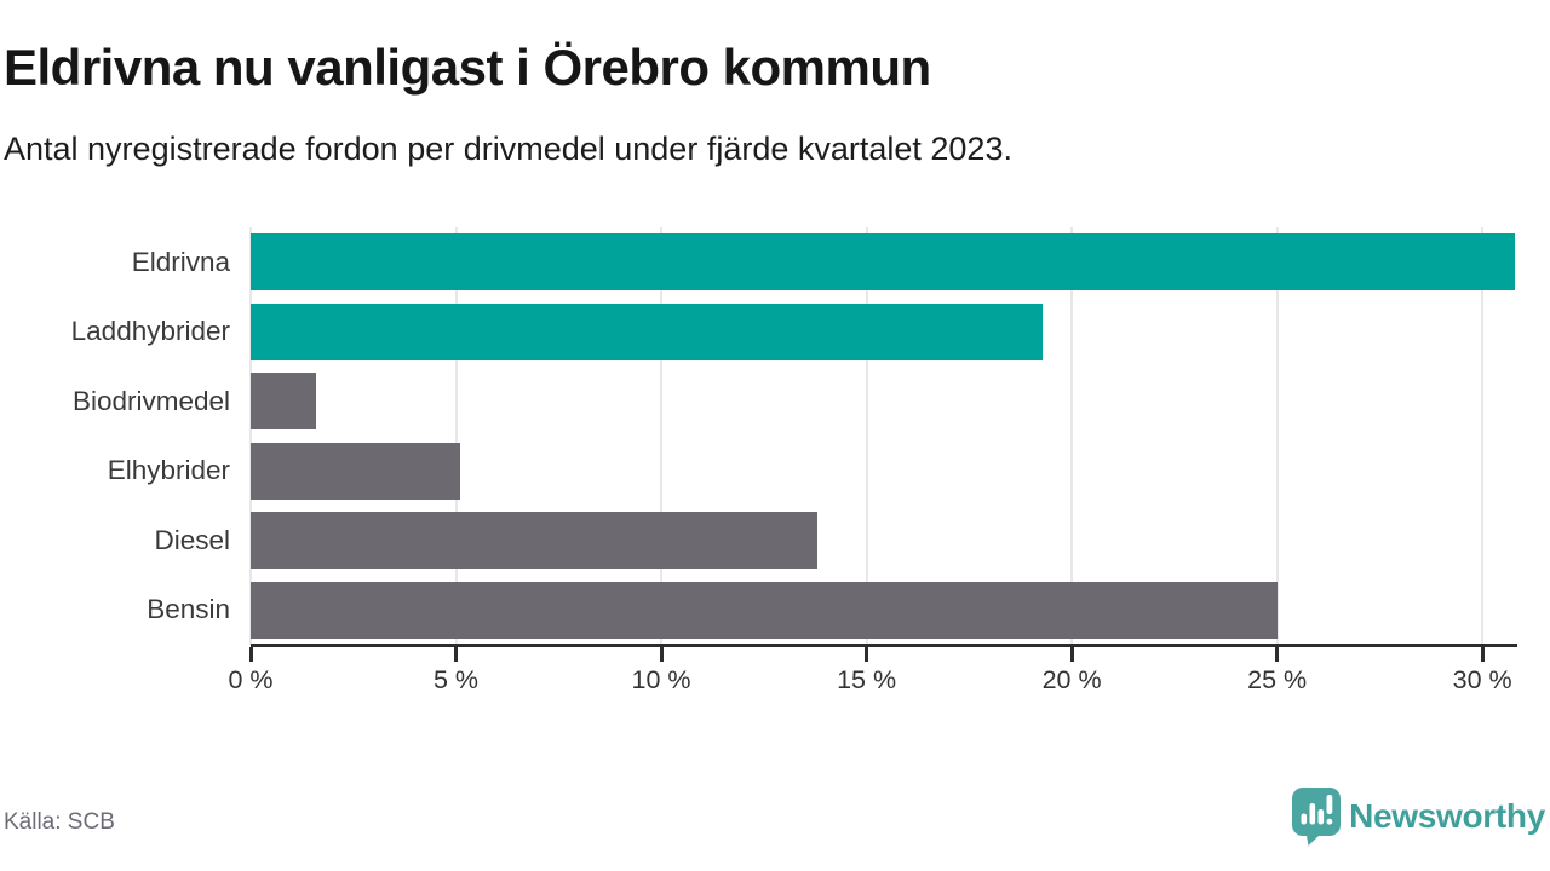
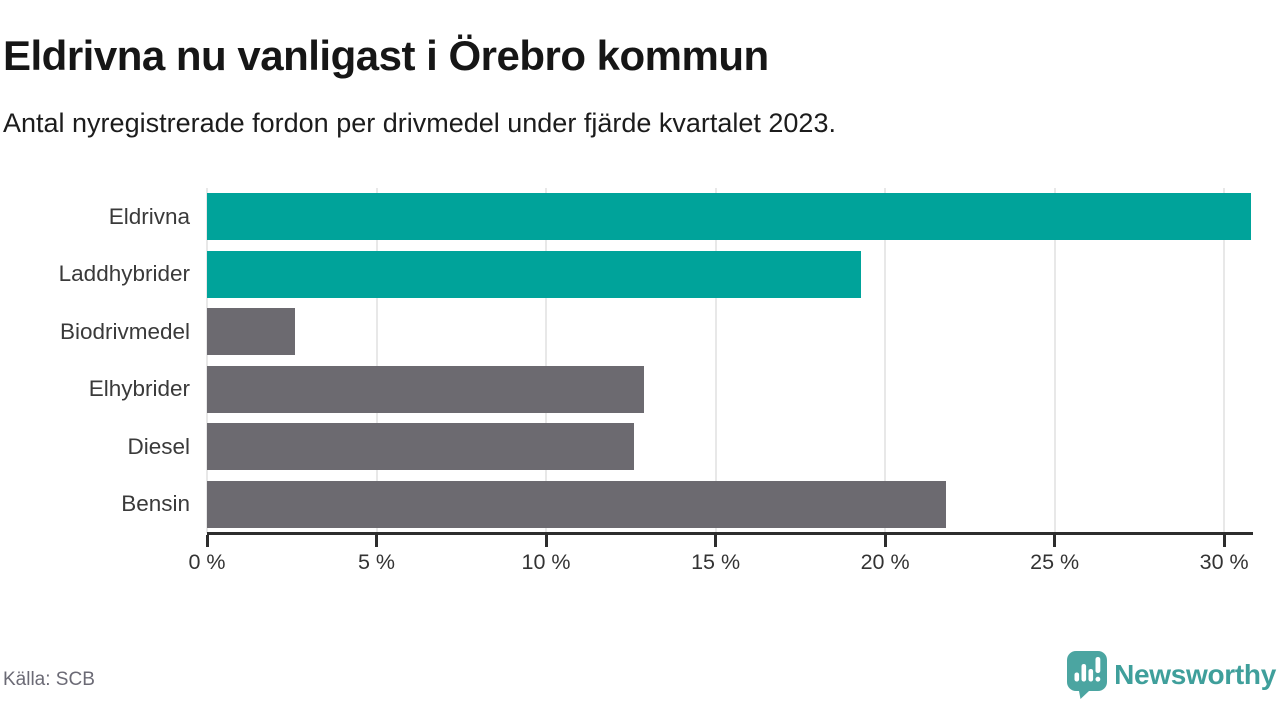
Biodrivmedel: 1.6% -> 2.6%
Elhybrider: 5.1% -> 12.9%
Diesel: 13.8% -> 12.6%
Bensin: 25.0% -> 21.8%
